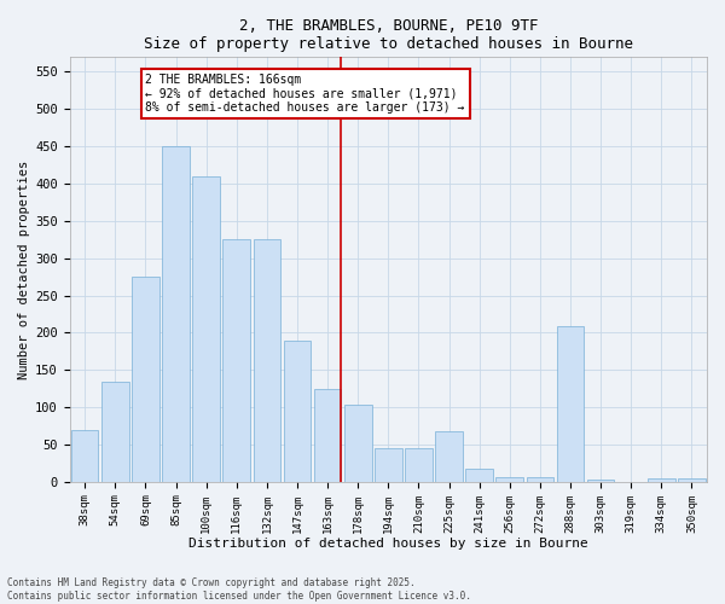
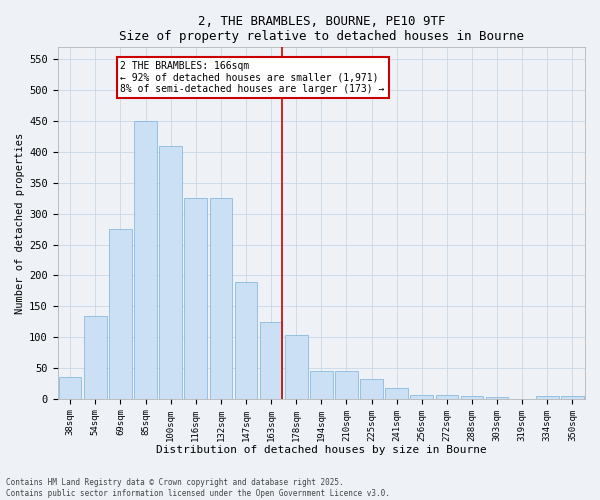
38sqm: 70 -> 35
225sqm: 68 -> 32
288sqm: 208 -> 5
